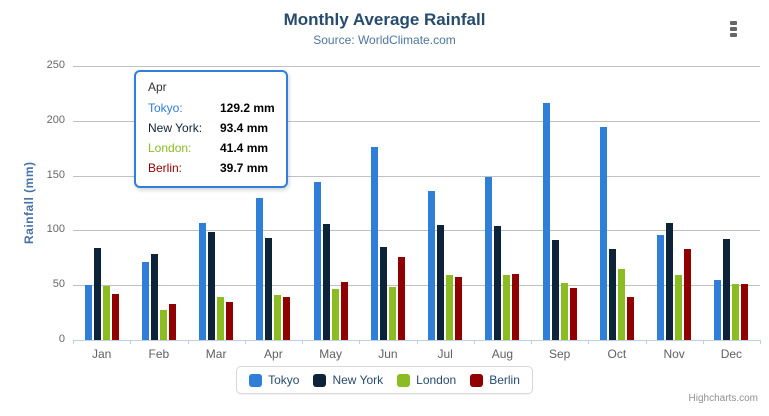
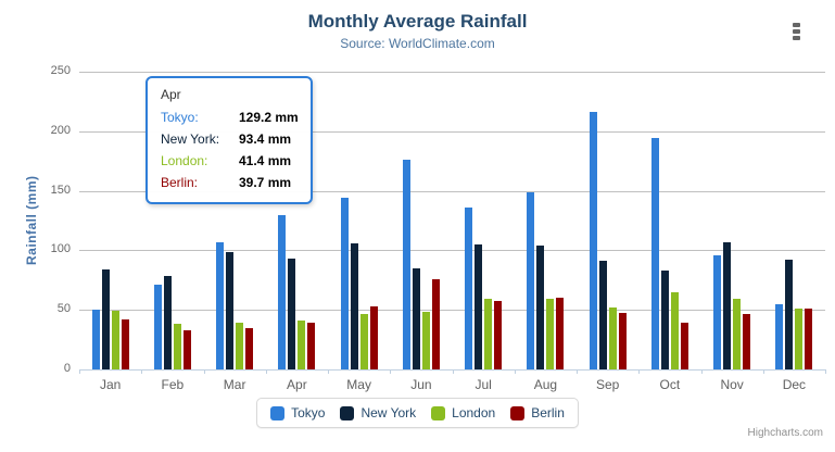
London/Feb: 27 -> 39
Berlin/Nov: 83 -> 47
